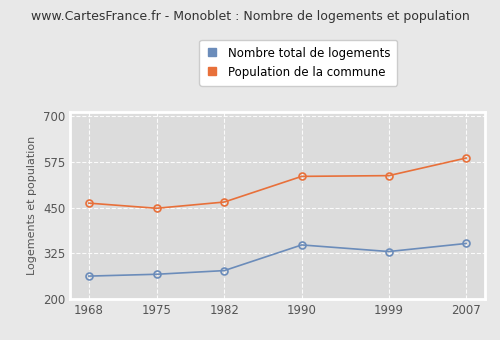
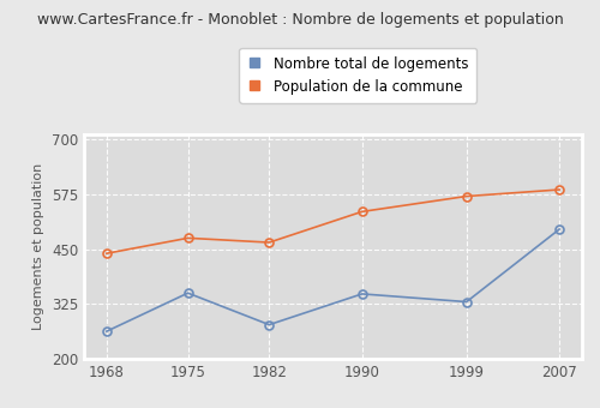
Population de la commune/1968: 462 -> 440
Nombre total de logements/1975: 268 -> 350
Population de la commune/1975: 448 -> 475
Population de la commune/1999: 537 -> 570
Nombre total de logements/2007: 352 -> 495
